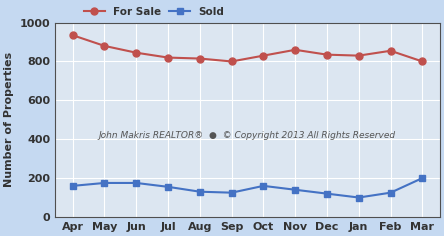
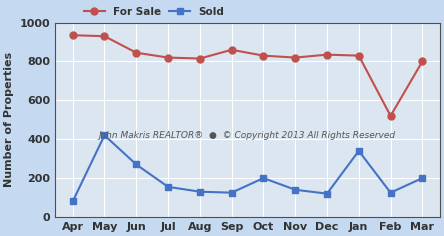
Sold/Apr: 160 -> 80
For Sale/May: 880 -> 930
Sold/May: 180 -> 420
Sold/Jun: 180 -> 270
For Sale/Sep: 800 -> 860
Sold/Oct: 160 -> 200
For Sale/Nov: 860 -> 820
Sold/Jan: 100 -> 340
For Sale/Feb: 860 -> 520
